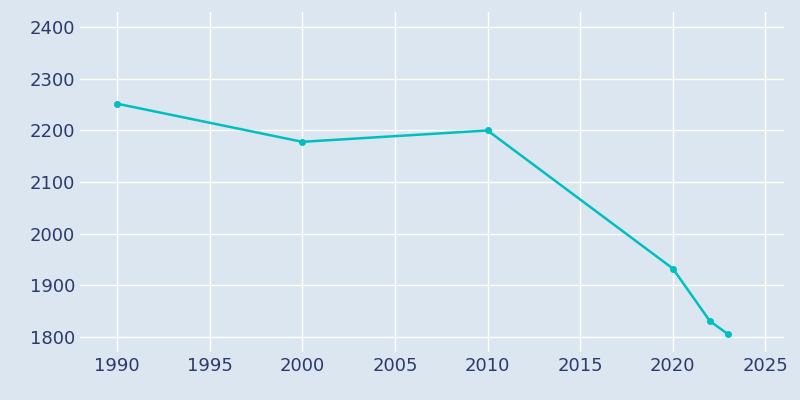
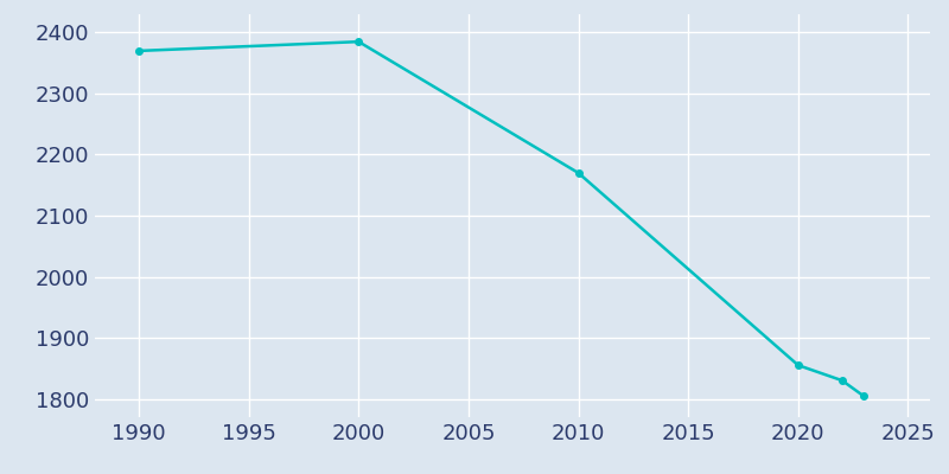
1990: 2252 -> 2370
2000: 2178 -> 2385
2010: 2200 -> 2170
2020: 1932 -> 1855
